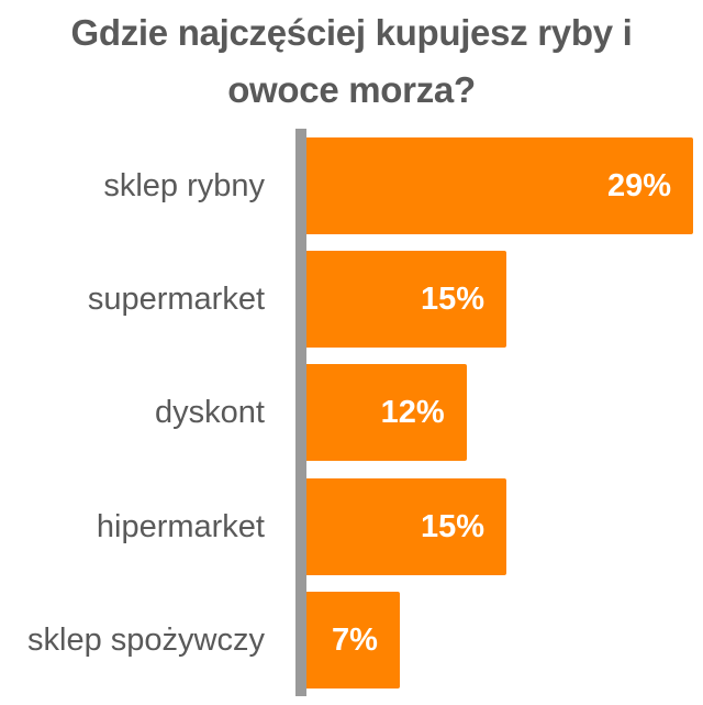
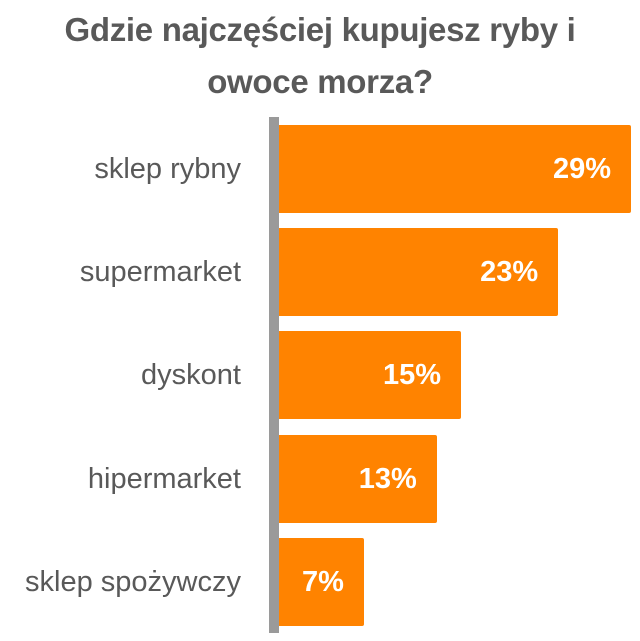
supermarket: 15% -> 23%
dyskont: 12% -> 15%
hipermarket: 15% -> 13%
